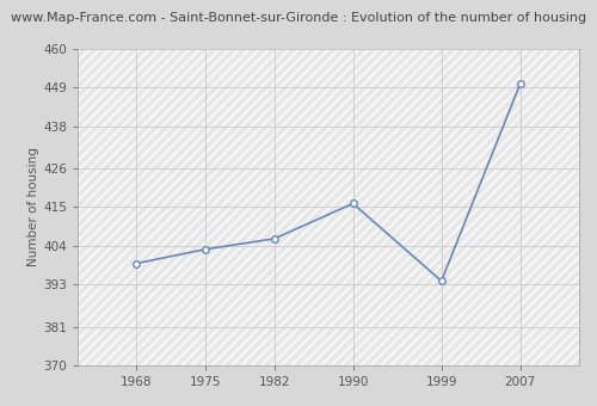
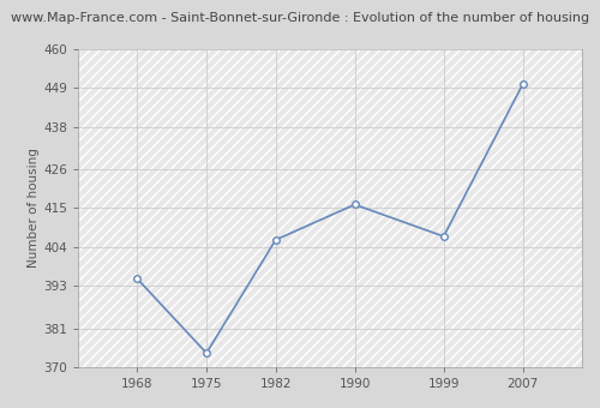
1968: 399 -> 395
1975: 403 -> 374
1999: 394 -> 407
